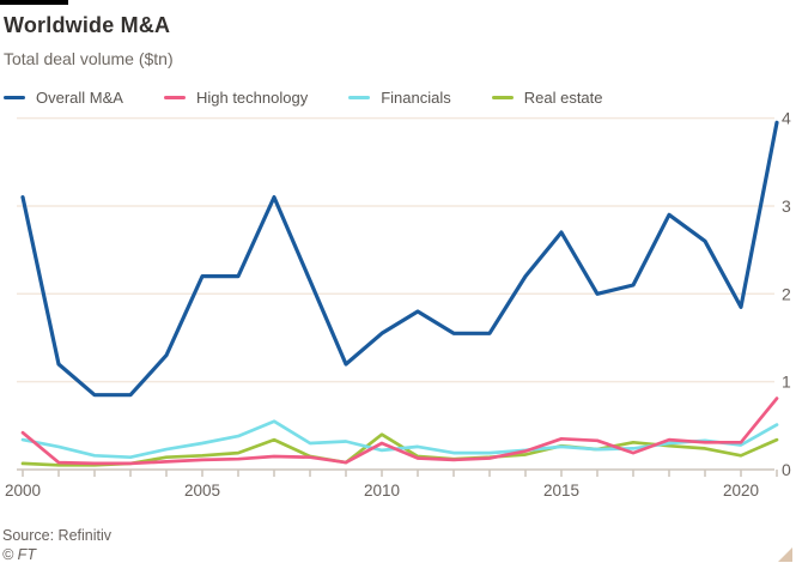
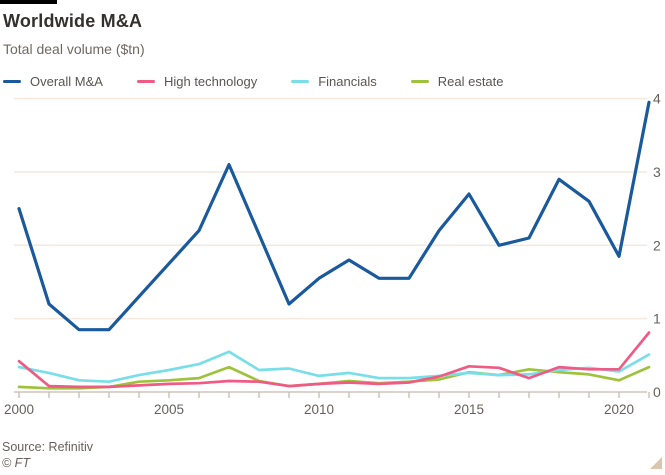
Overall M&A/2000: 3.1 -> 2.5
Overall M&A/2005: 2.2 -> 1.8
High technology/2010: 0.3 -> 0.1
Real estate/2010: 0.4 -> 0.1
